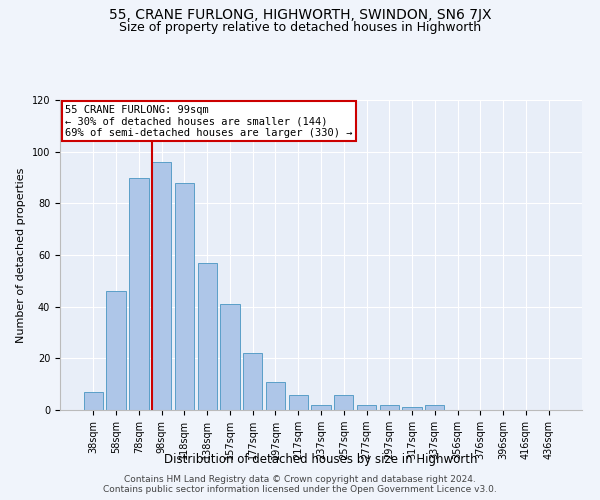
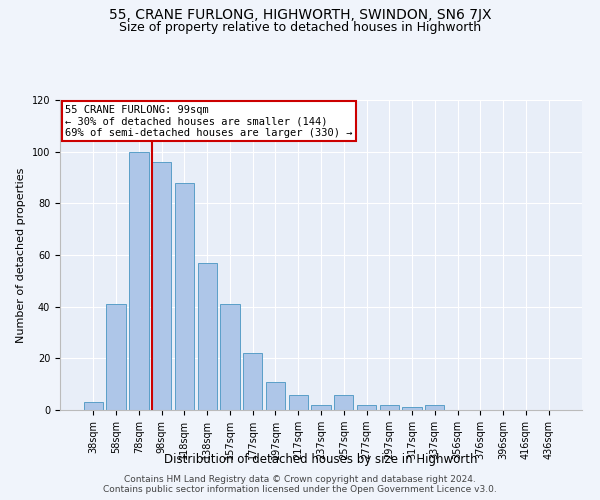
38sqm: 7 -> 3
58sqm: 46 -> 41
78sqm: 90 -> 100
